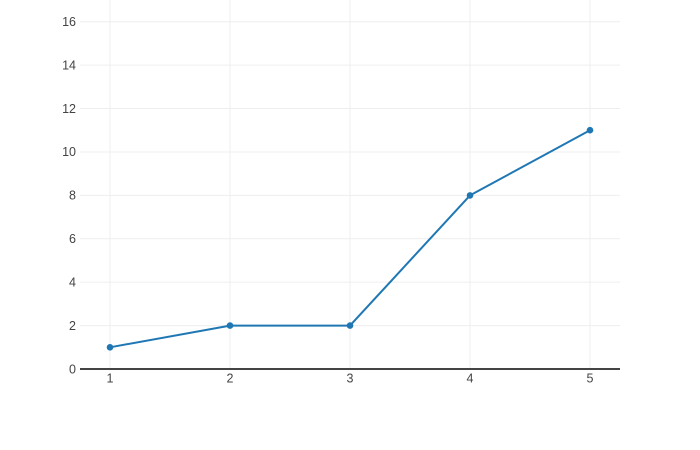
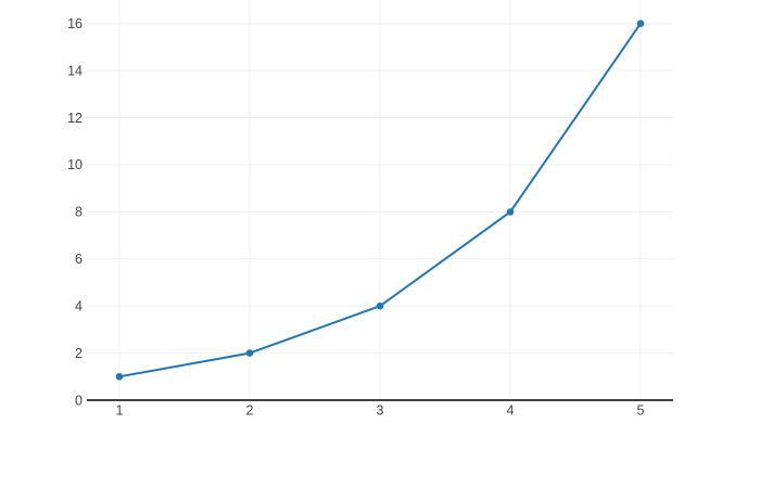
3: 2 -> 4
5: 11 -> 16
